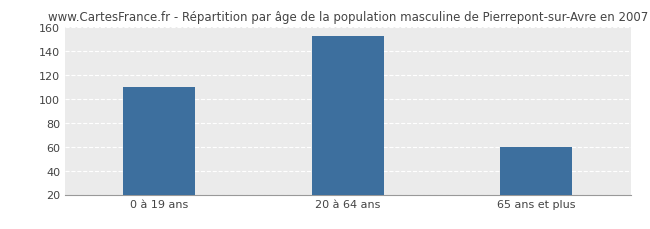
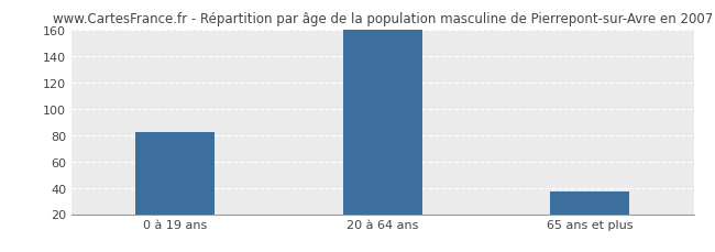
0 à 19 ans: 110 -> 82
20 à 64 ans: 152 -> 160
65 ans et plus: 60 -> 37
